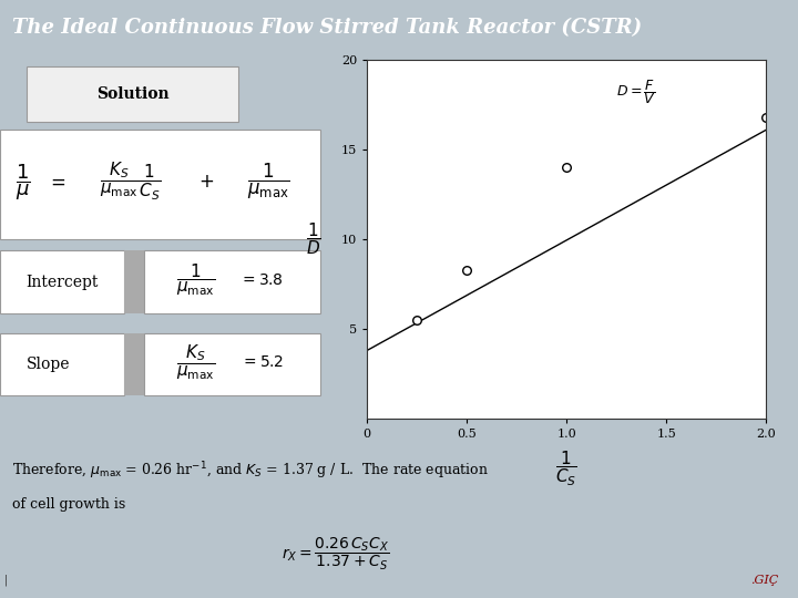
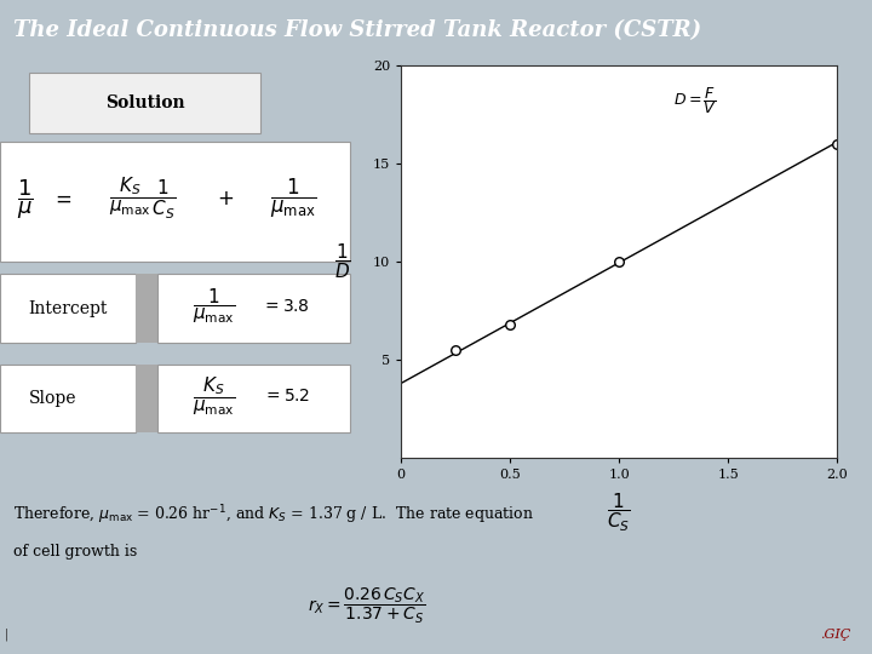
0.5: 8.3 -> 6.8
1.0: 14.0 -> 10.0
2.0: 16.8 -> 16.0
